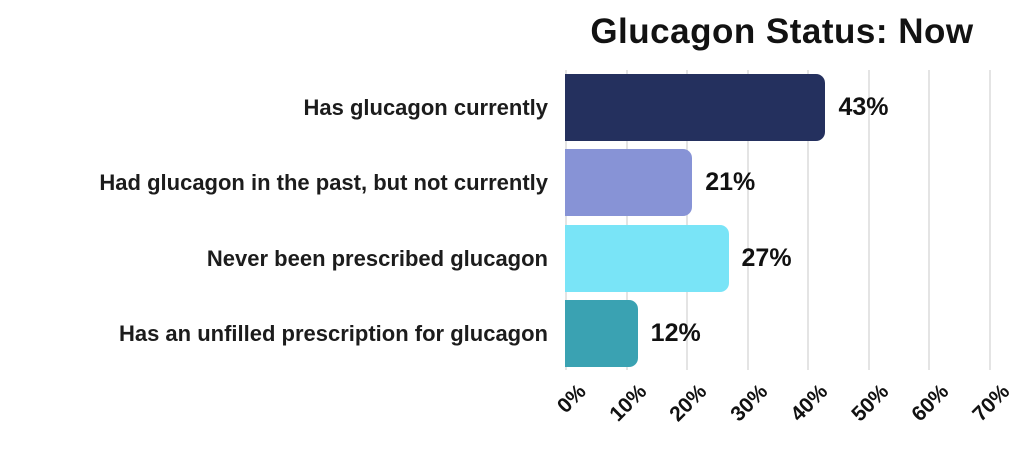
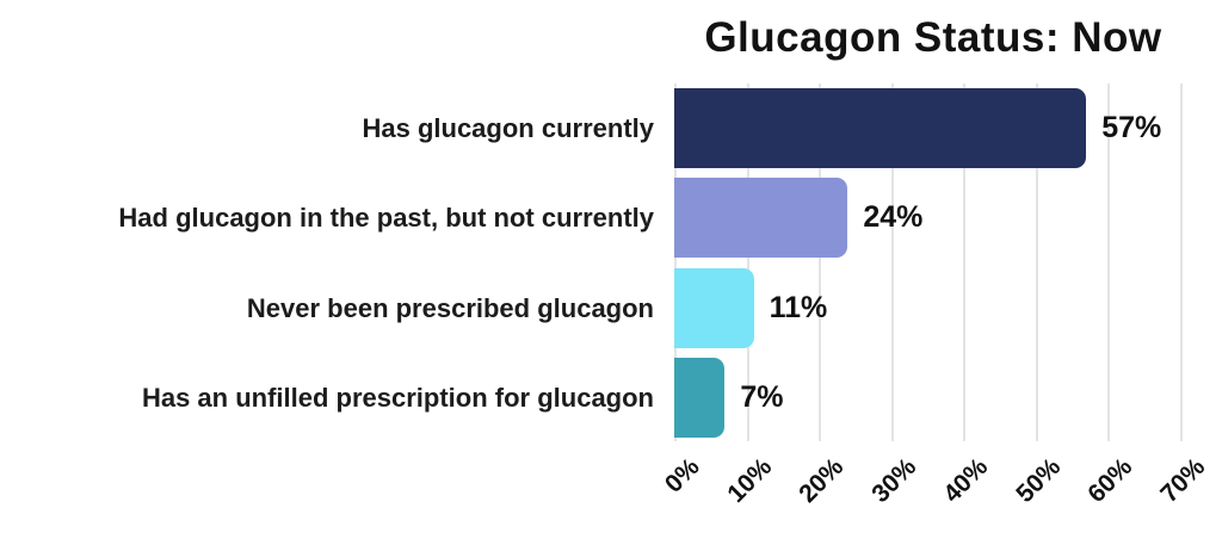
Has glucagon currently: 43% -> 57%
Had glucagon in the past, but not currently: 21% -> 24%
Never been prescribed glucagon: 27% -> 11%
Has an unfilled prescription for glucagon: 12% -> 7%
